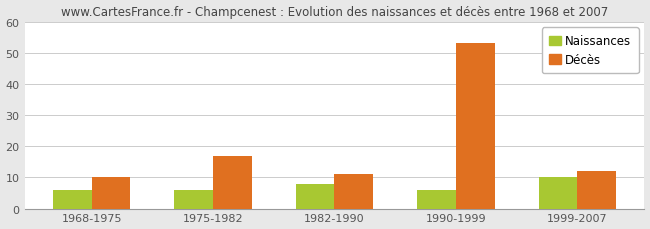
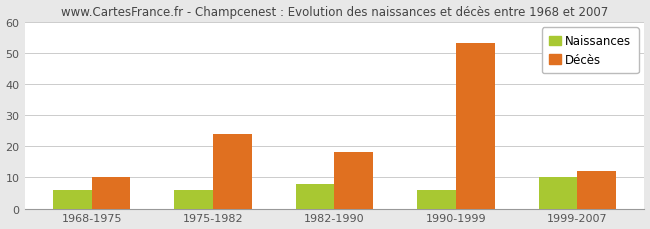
Décès/1975-1982: 17 -> 24
Décès/1982-1990: 11 -> 18
